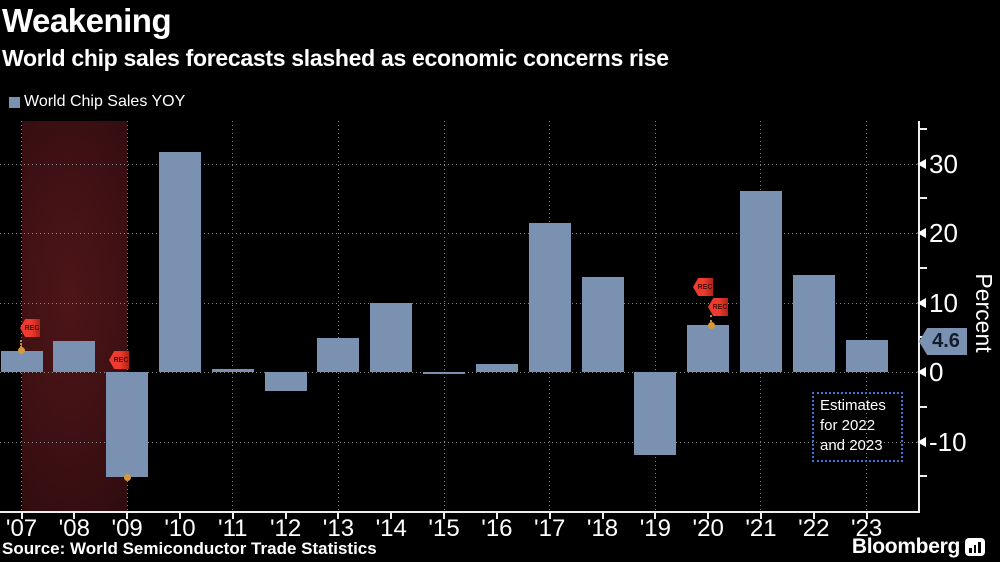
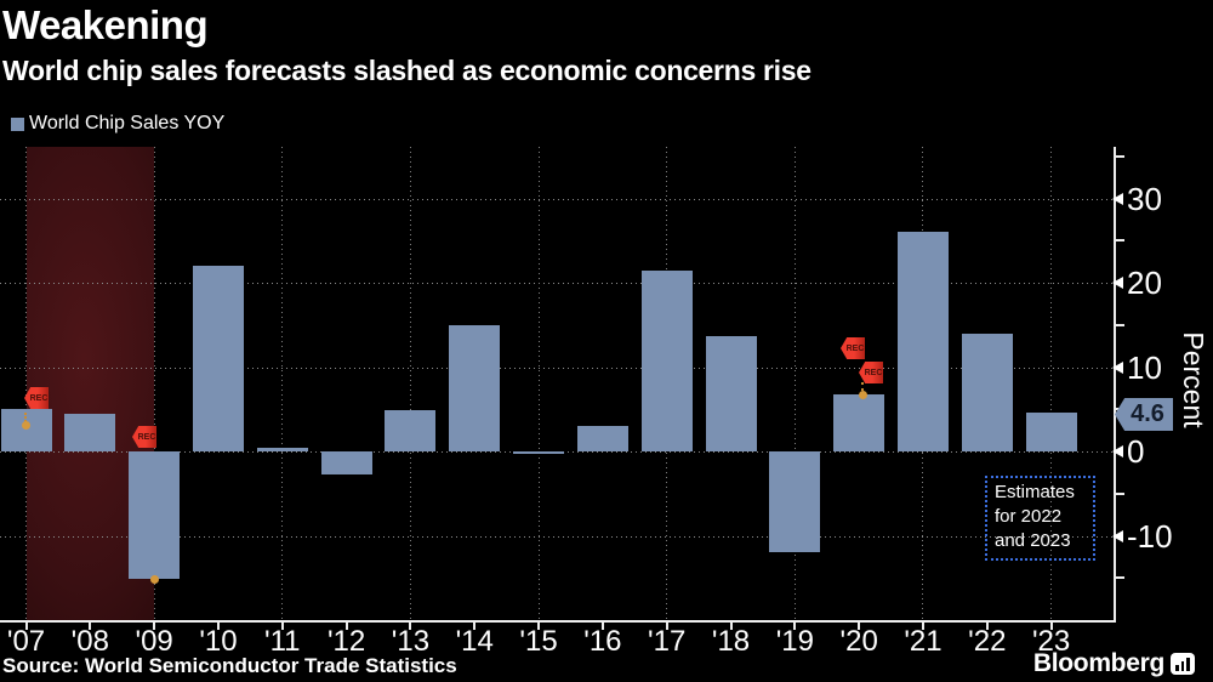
'07: 3 -> 5
'10: 32 -> 22
'14: 10 -> 15
'16: 1 -> 3
